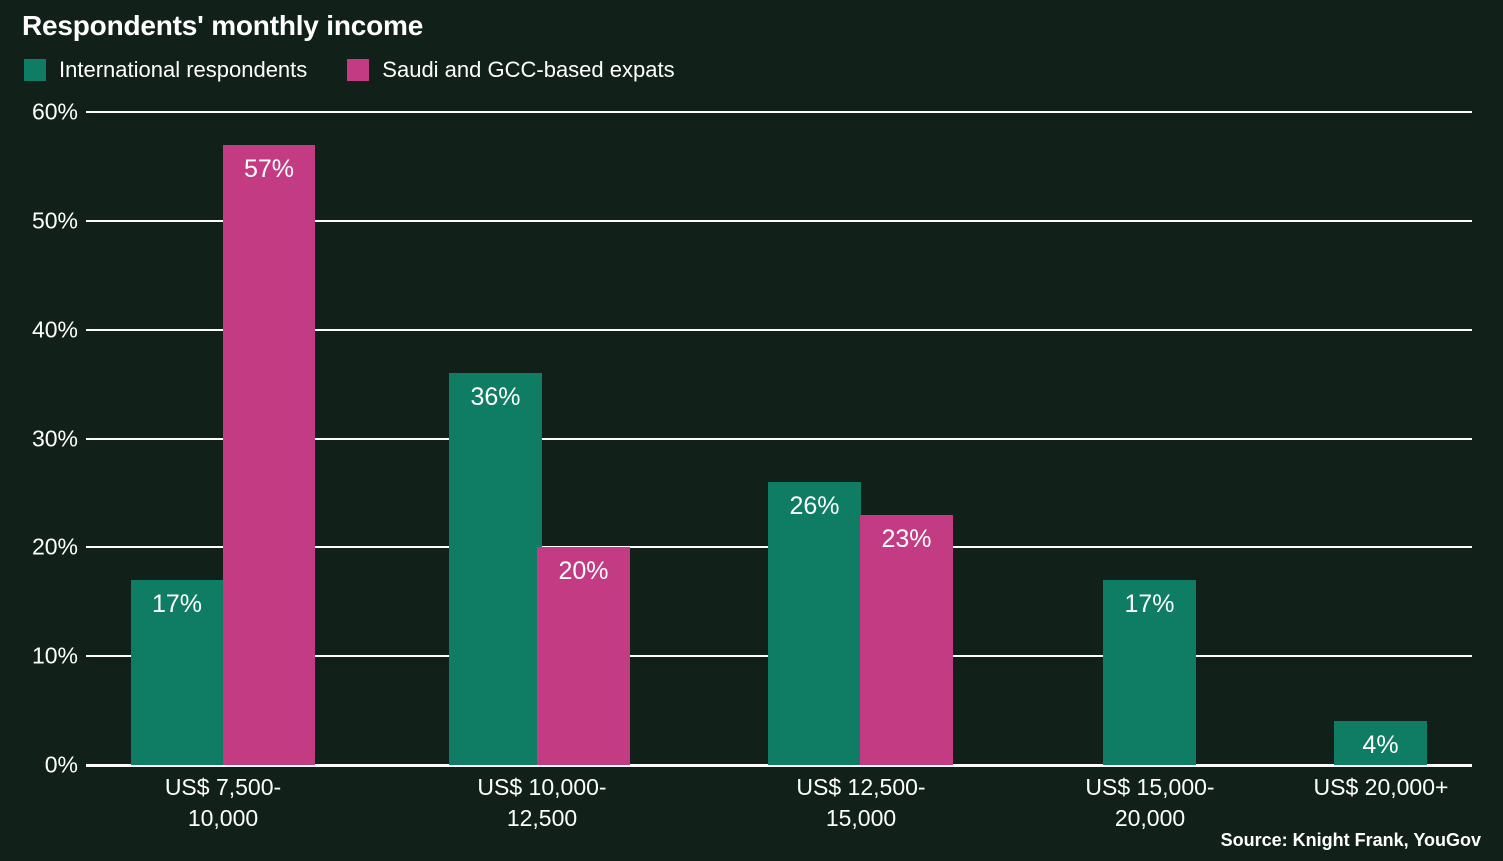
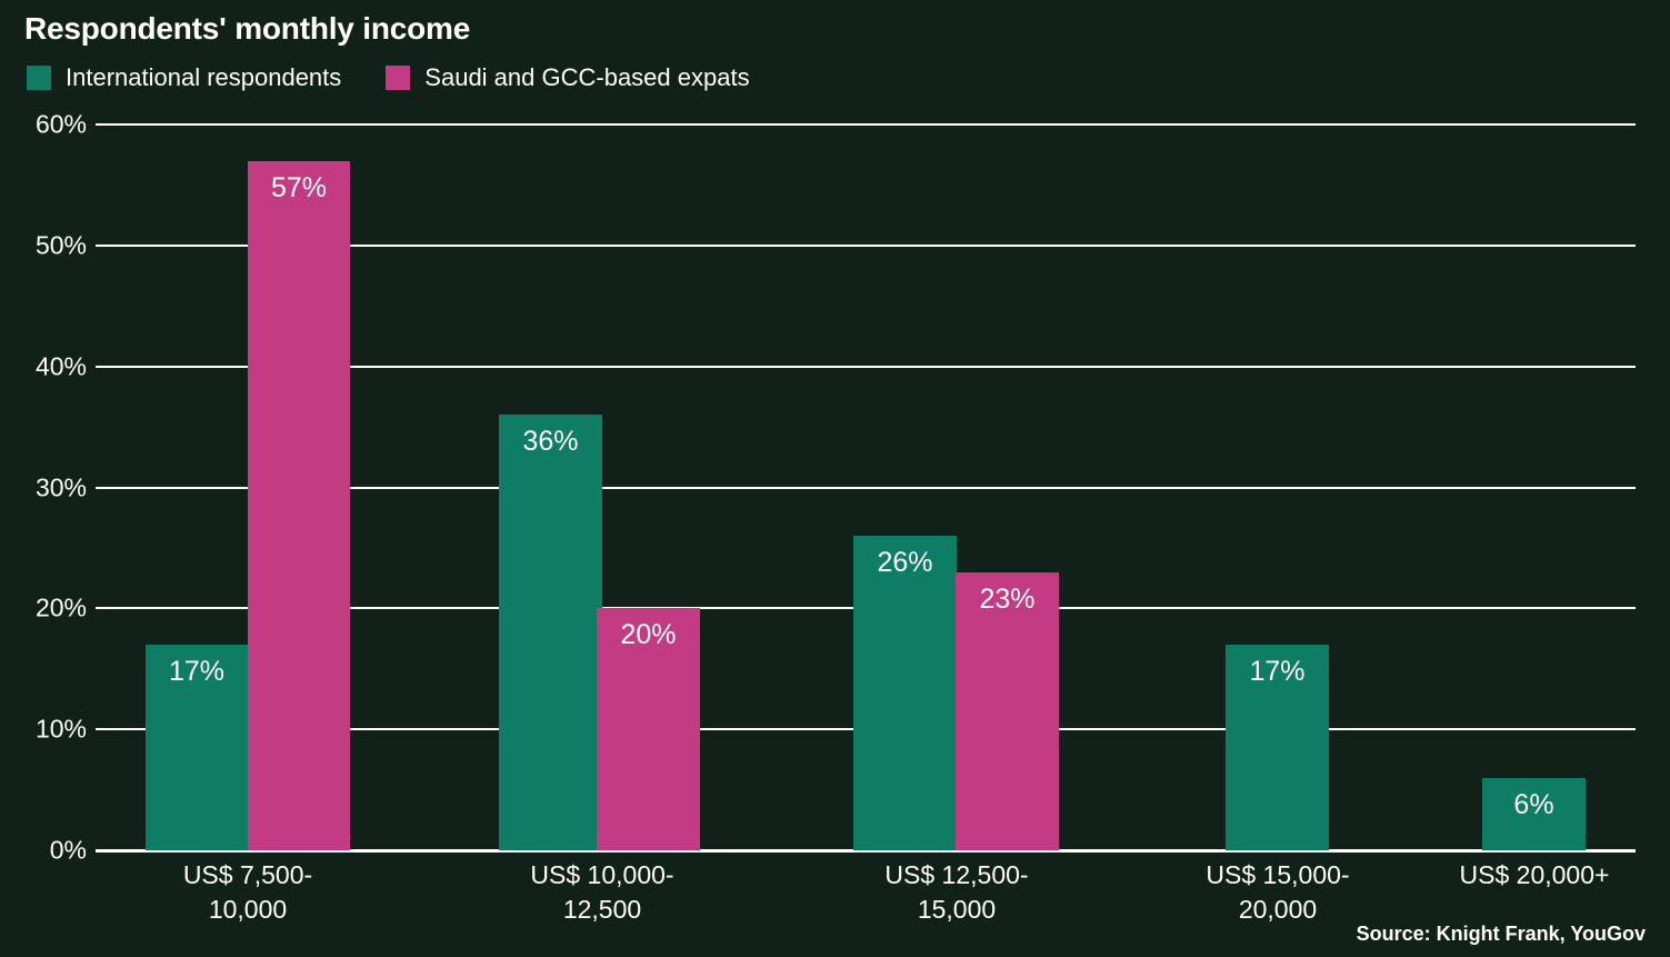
International respondents/US$ 20,000+: 4% -> 6%
